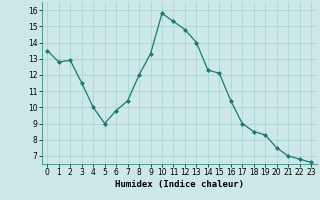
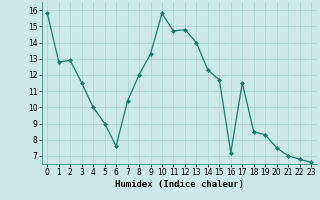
0: 13.5 -> 15.8
6: 9.8 -> 7.6
11: 15.3 -> 14.7
15: 12.1 -> 11.7
16: 10.4 -> 7.2
17: 9.0 -> 11.5
